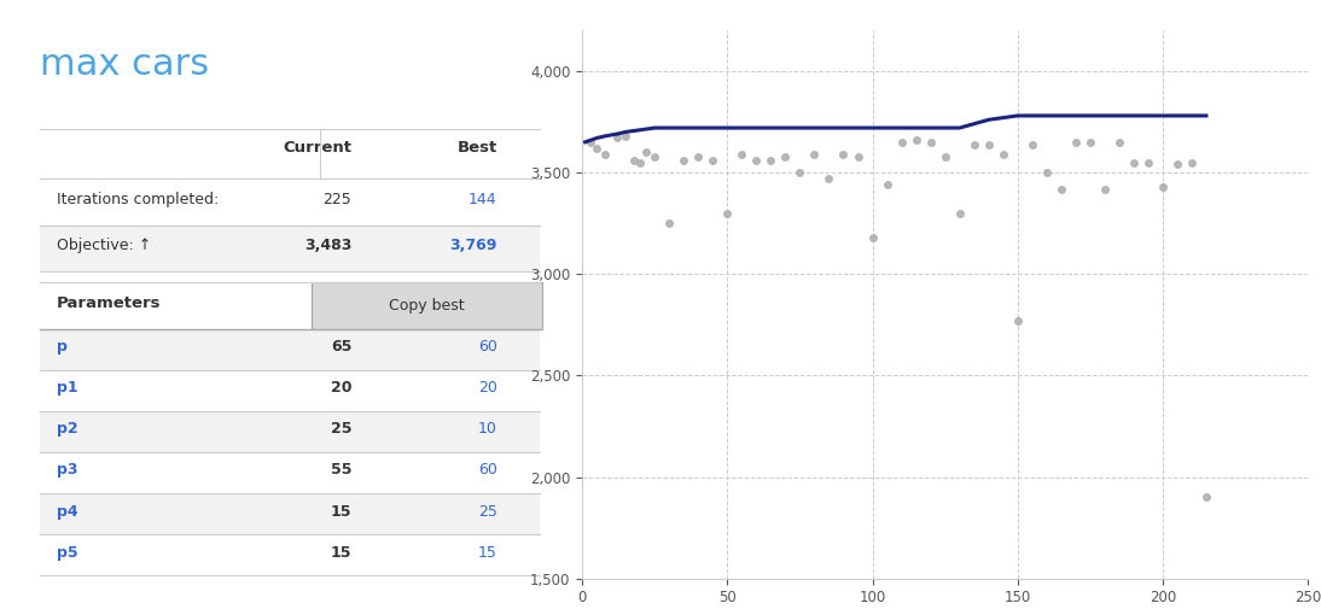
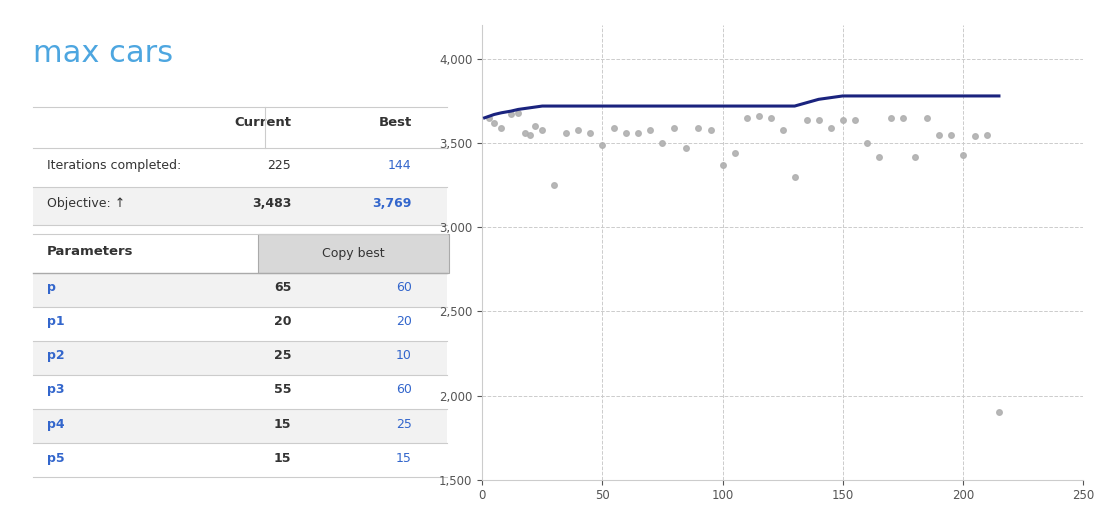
Current/50: 3,300 -> 3,490
Current/100: 3,180 -> 3,370
Current/150: 2,770 -> 3,640
